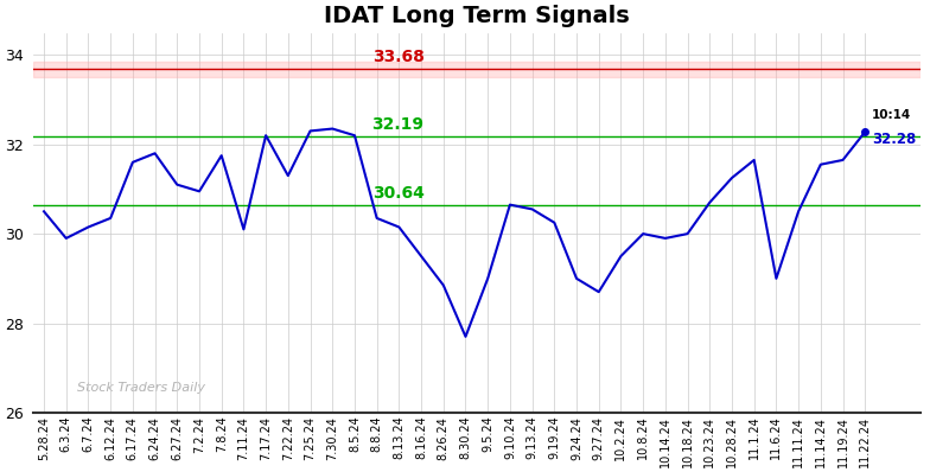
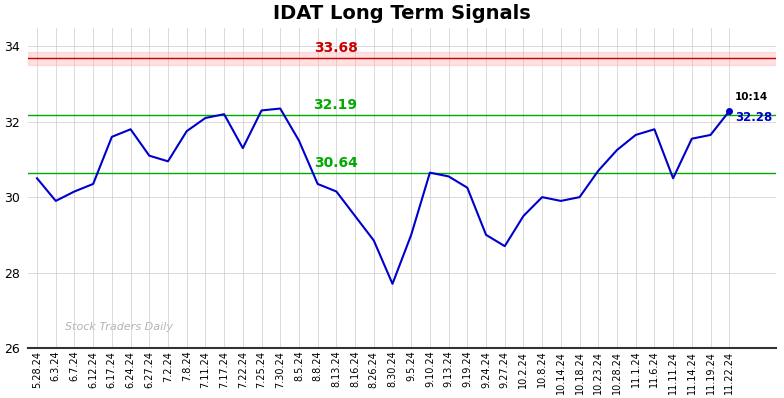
7.11.24: 30.10 -> 32.10
8.5.24: 32.20 -> 31.50
11.6.24: 29.00 -> 31.80
